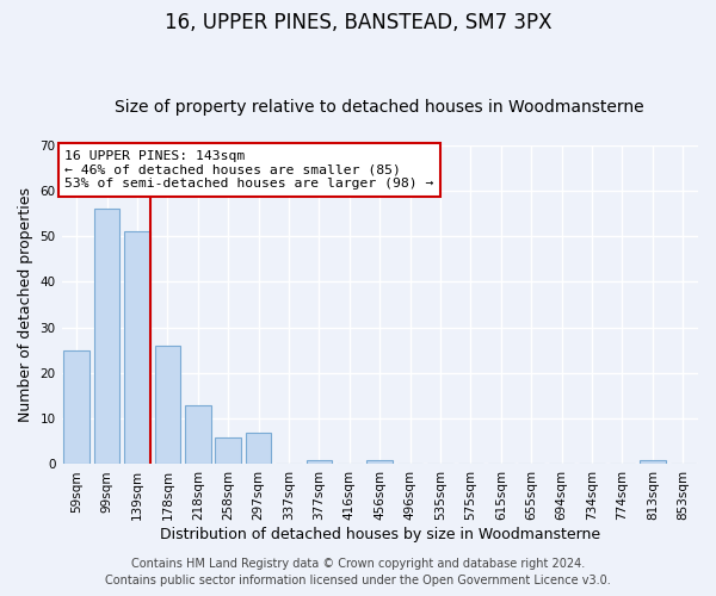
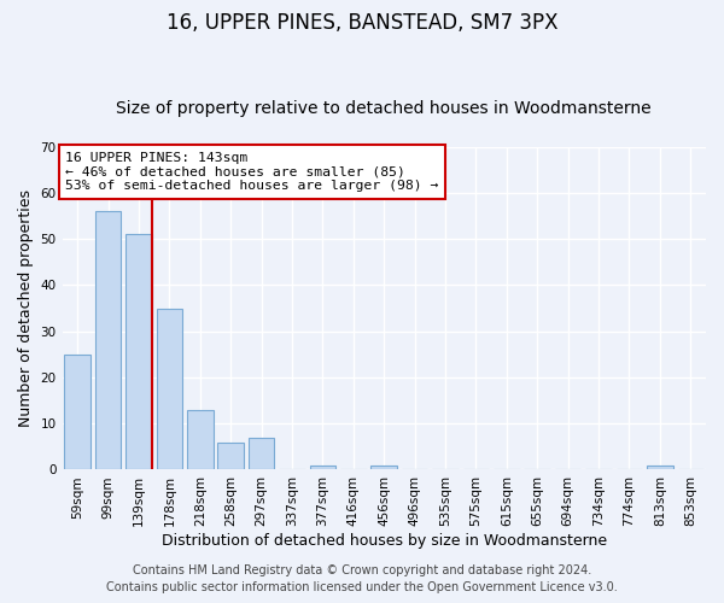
178sqm: 26 -> 35
